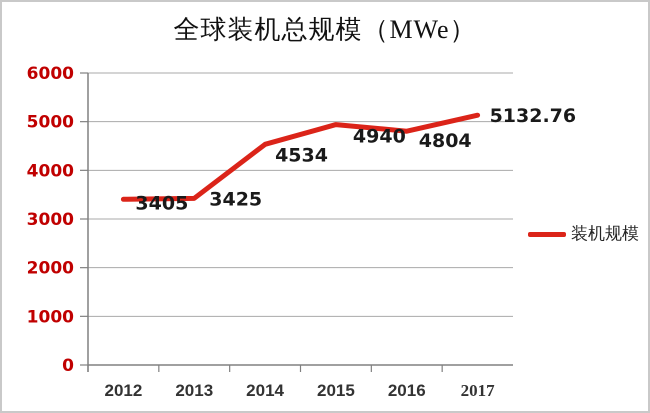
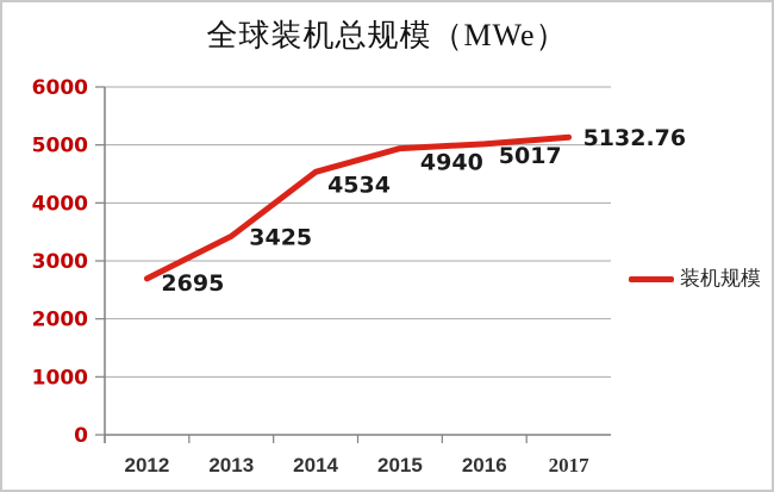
2012: 3405 -> 2695
2016: 4804 -> 5017
